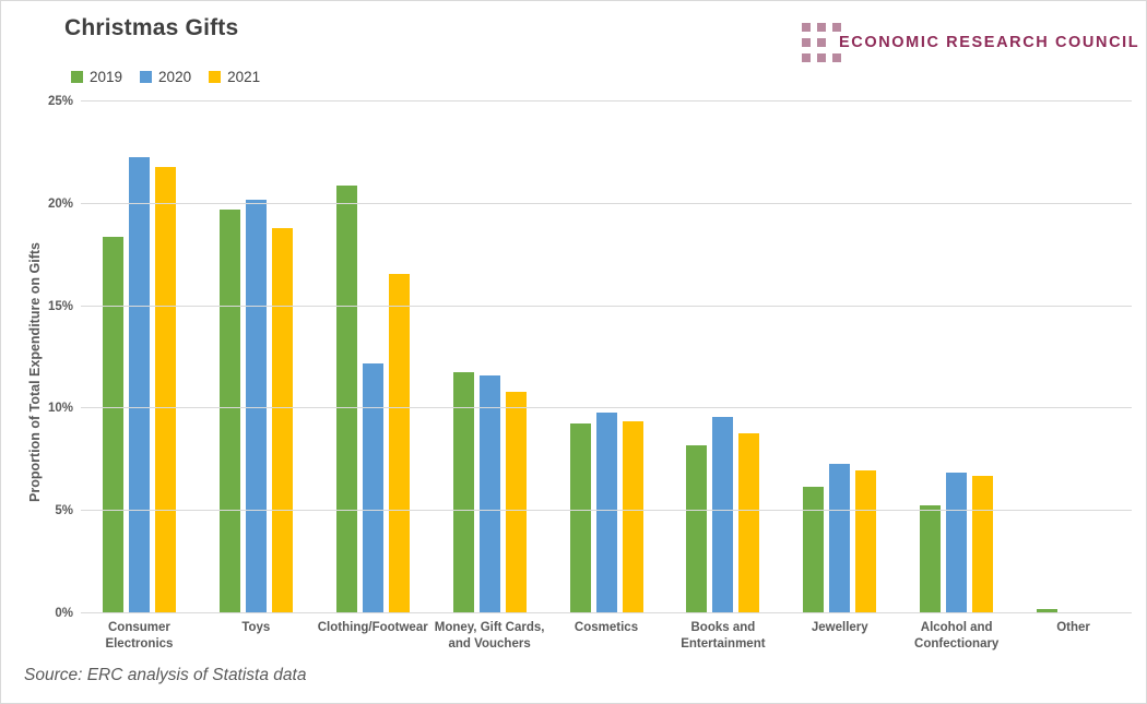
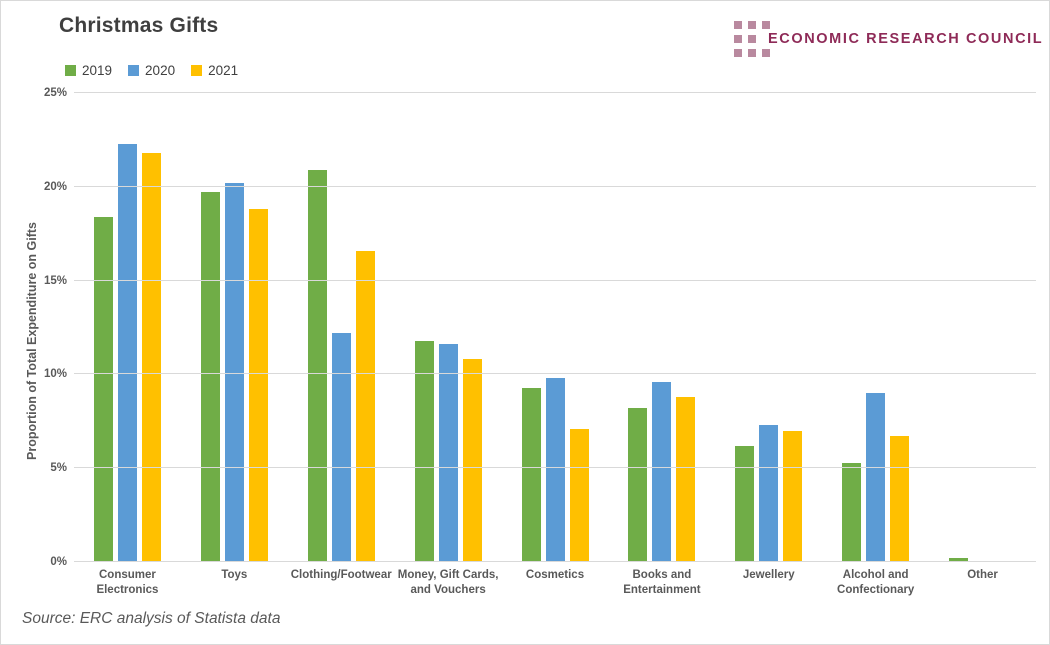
2021/Cosmetics: 9.4% -> 7.1%
2020/Alcohol and Confectionary: 6.9% -> 9.0%
